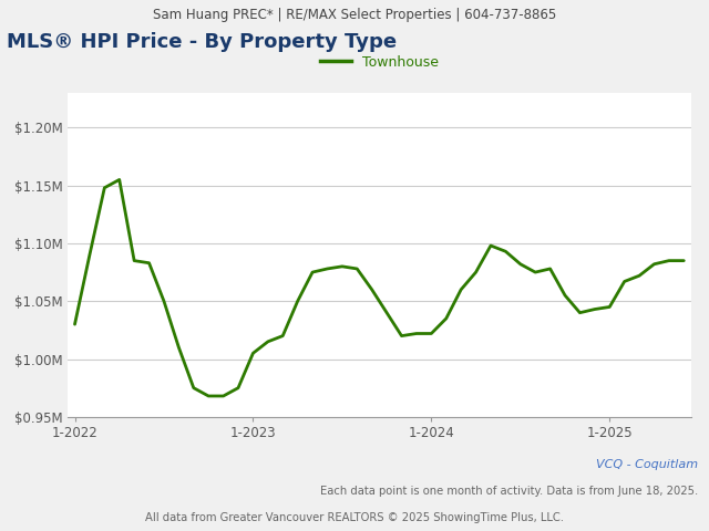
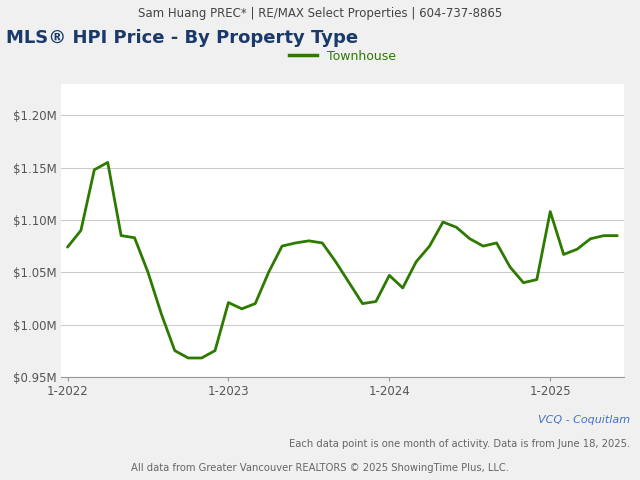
1-2022: $1.030M -> $1.074M
1-2023: $1.005M -> $1.021M
1-2024: $1.022M -> $1.047M
1-2025: $1.045M -> $1.108M
